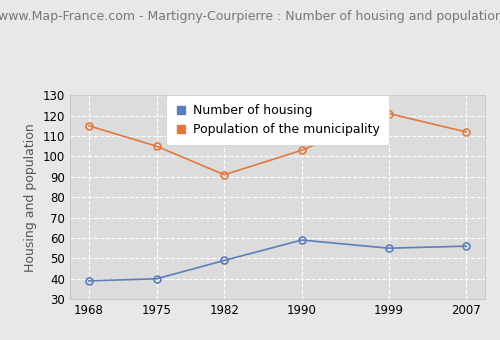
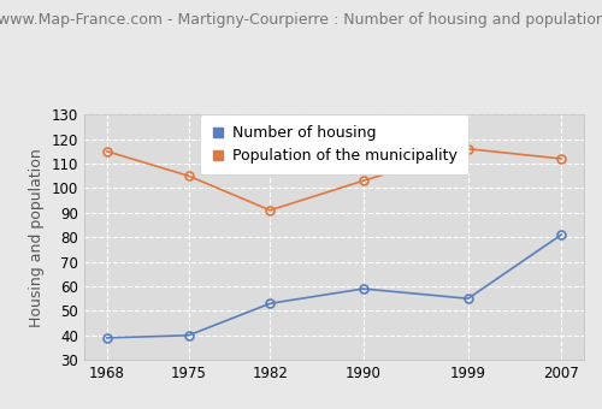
Number of housing/1982: 49 -> 53
Population of the municipality/1999: 121 -> 116
Number of housing/2007: 56 -> 81
